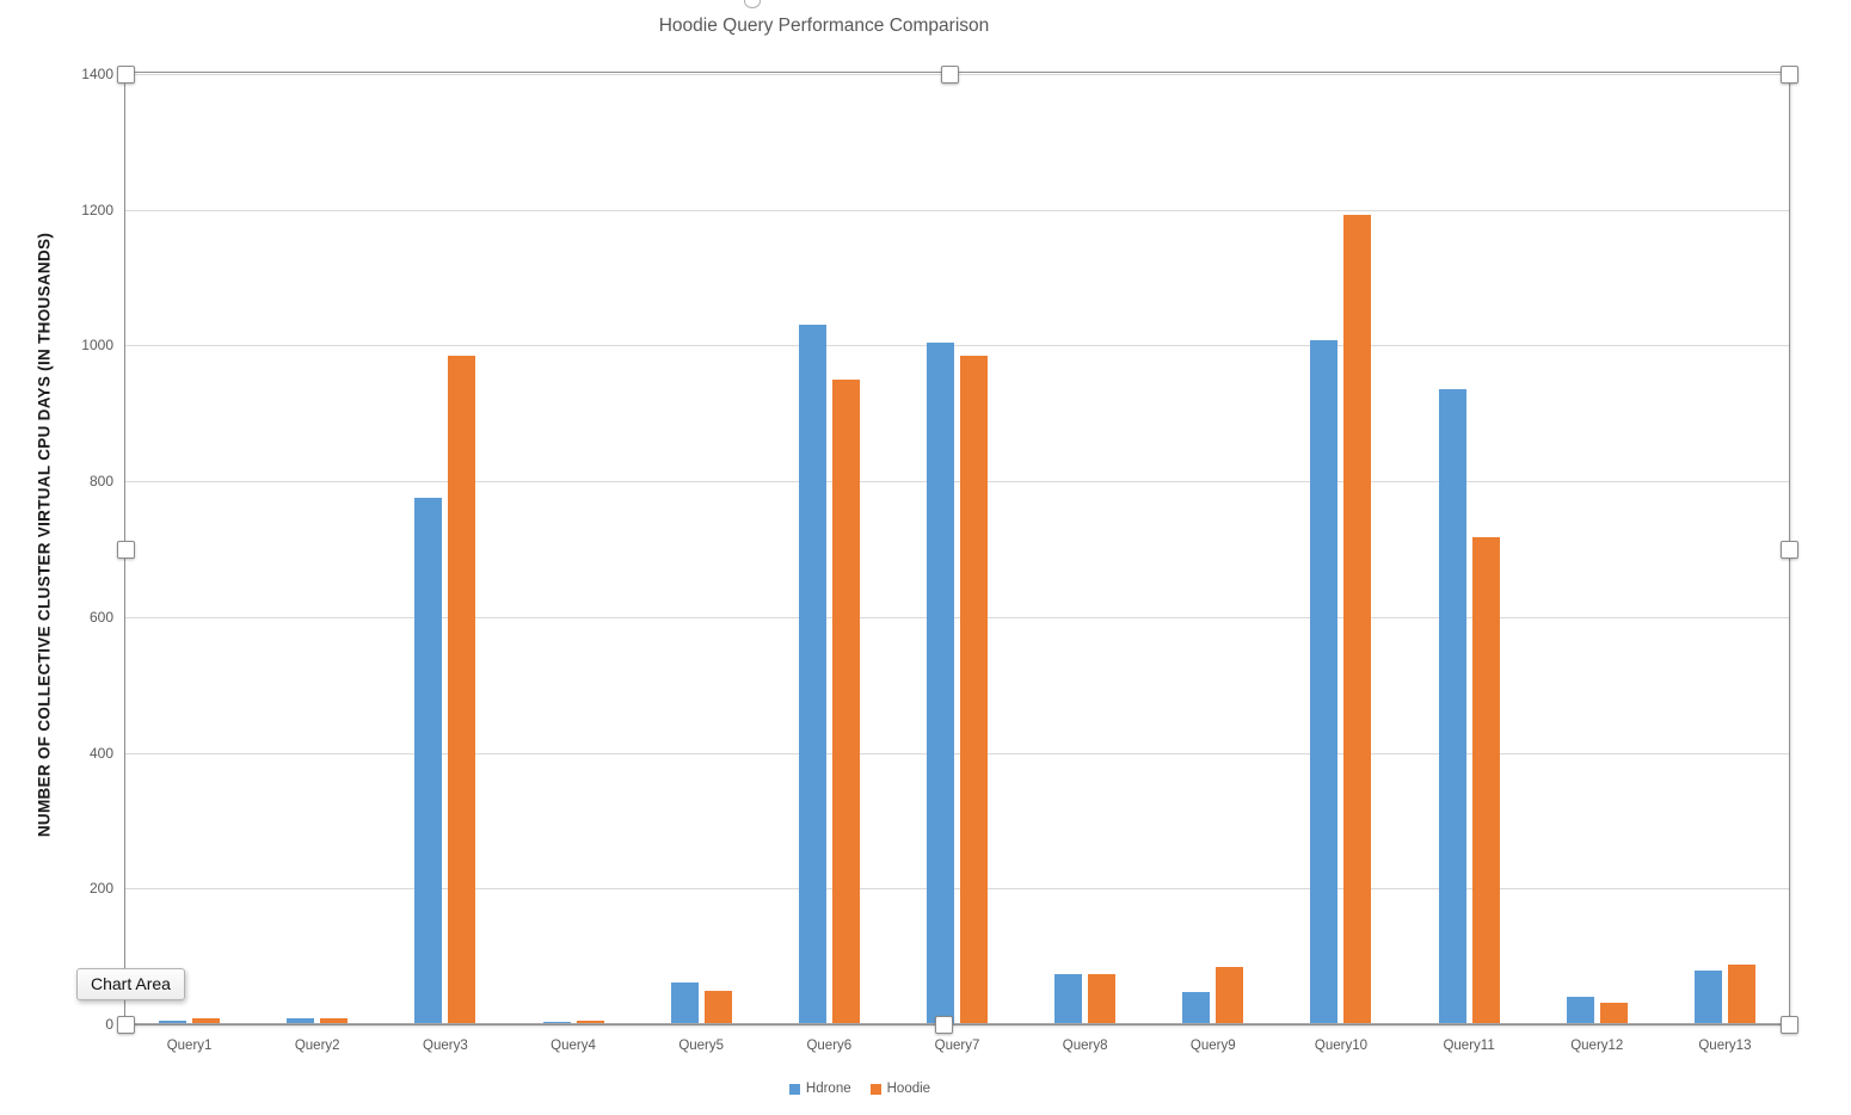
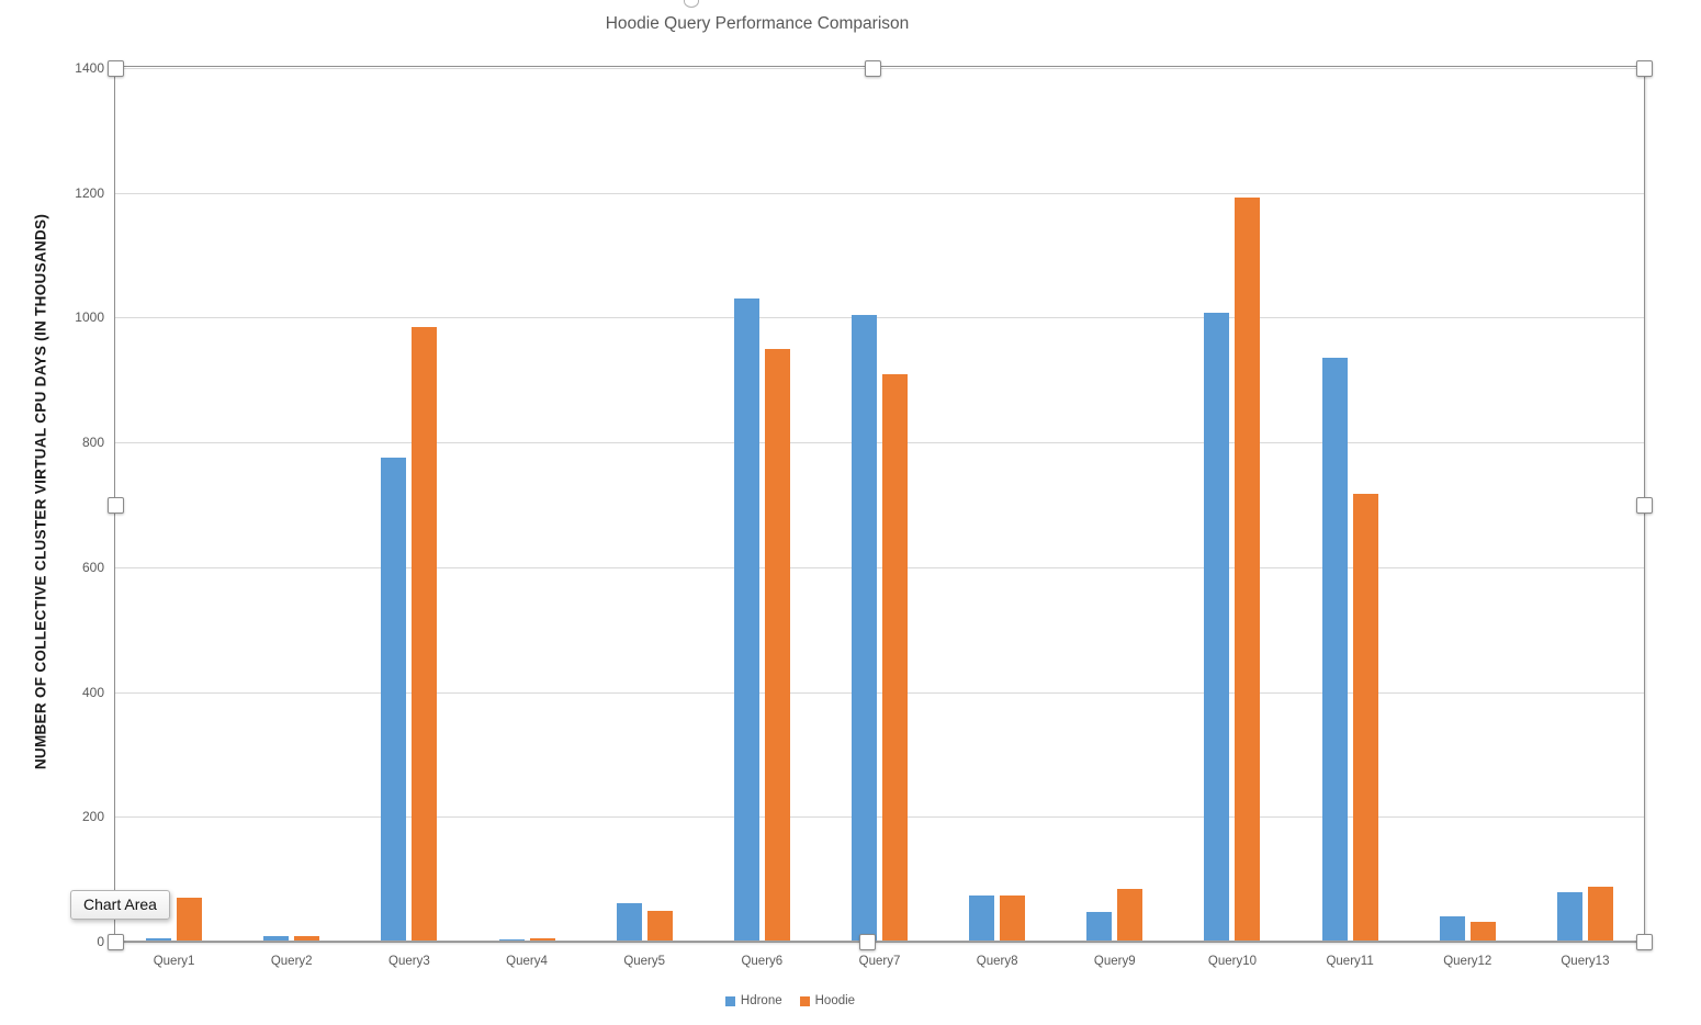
Hoodie/Query1: 10 -> 70
Hoodie/Query7: 980 -> 910
